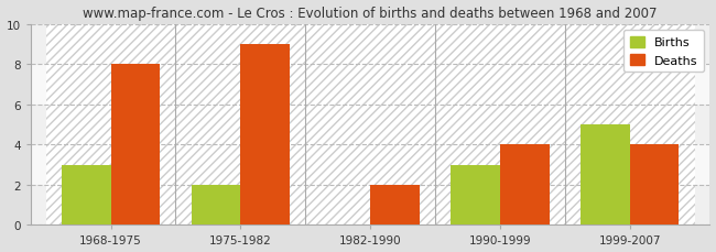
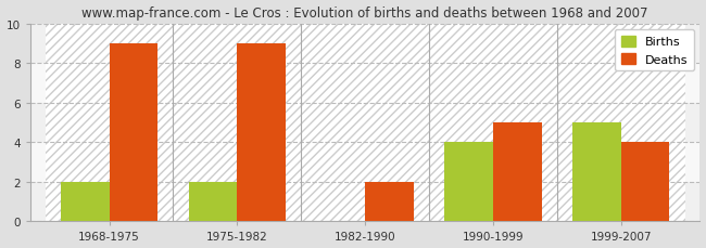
Births/1968-1975: 3 -> 2
Deaths/1968-1975: 8 -> 9
Births/1990-1999: 3 -> 4
Deaths/1990-1999: 4 -> 5
